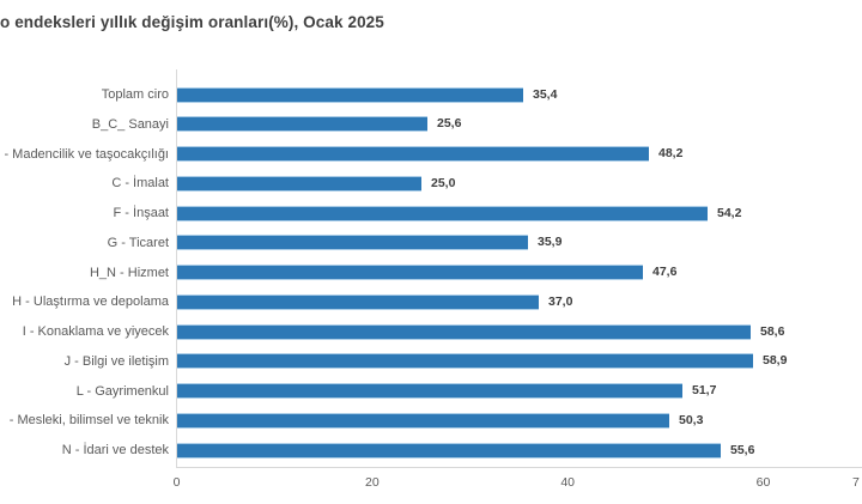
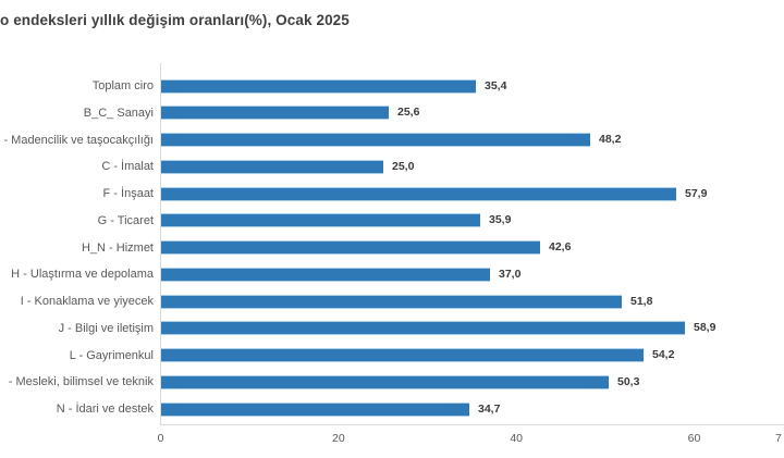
F - İnşaat: 54,2 -> 57,9
H_N - Hizmet: 47,6 -> 42,6
I - Konaklama ve yiyecek: 58,6 -> 51,8
L - Gayrimenkul: 51,7 -> 54,2
N - İdari ve destek: 55,6 -> 34,7
